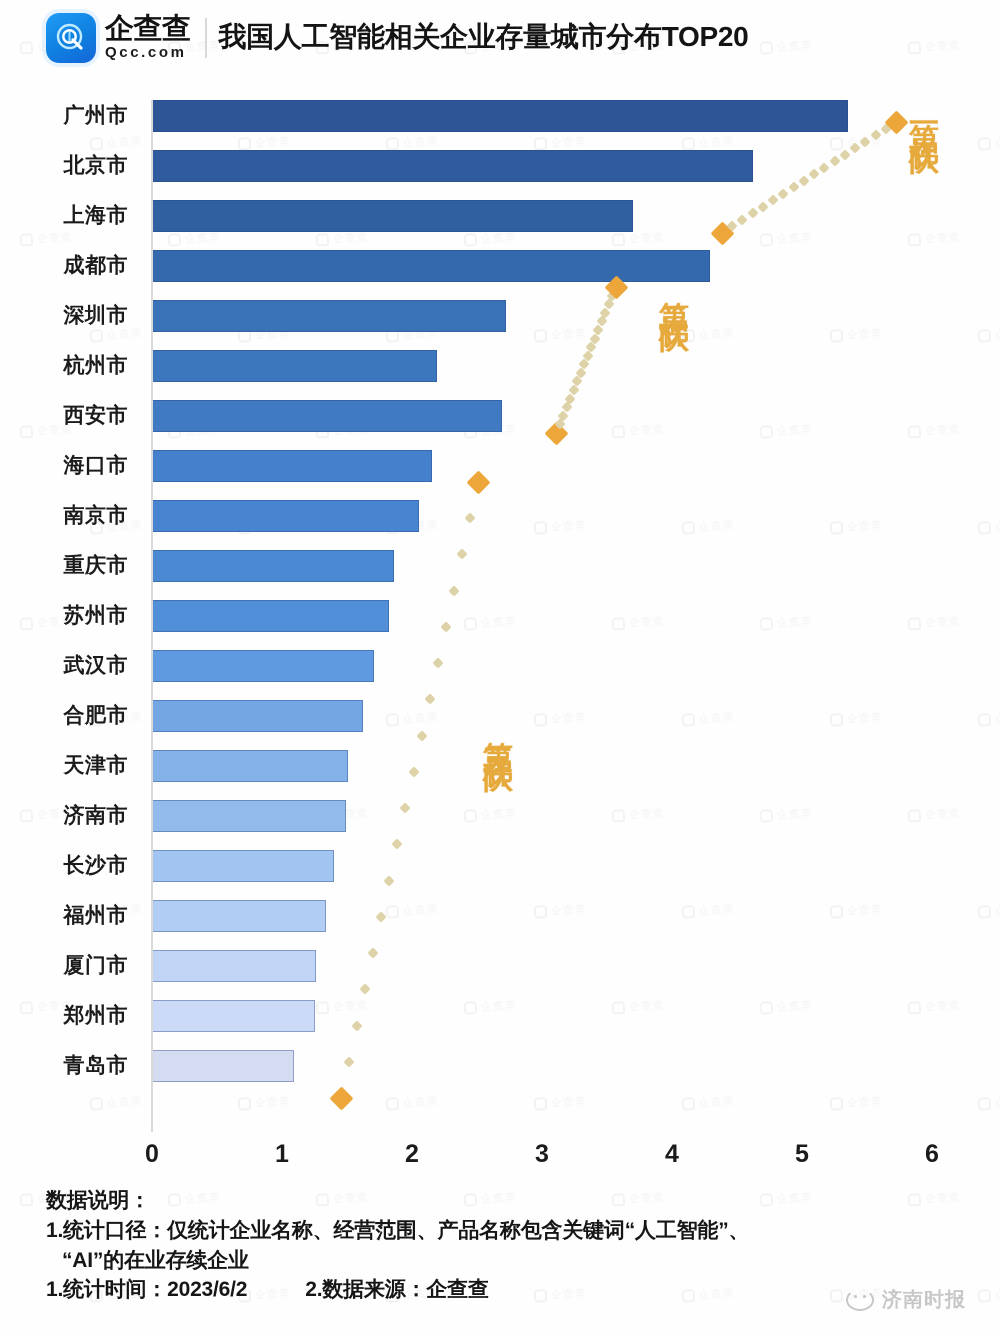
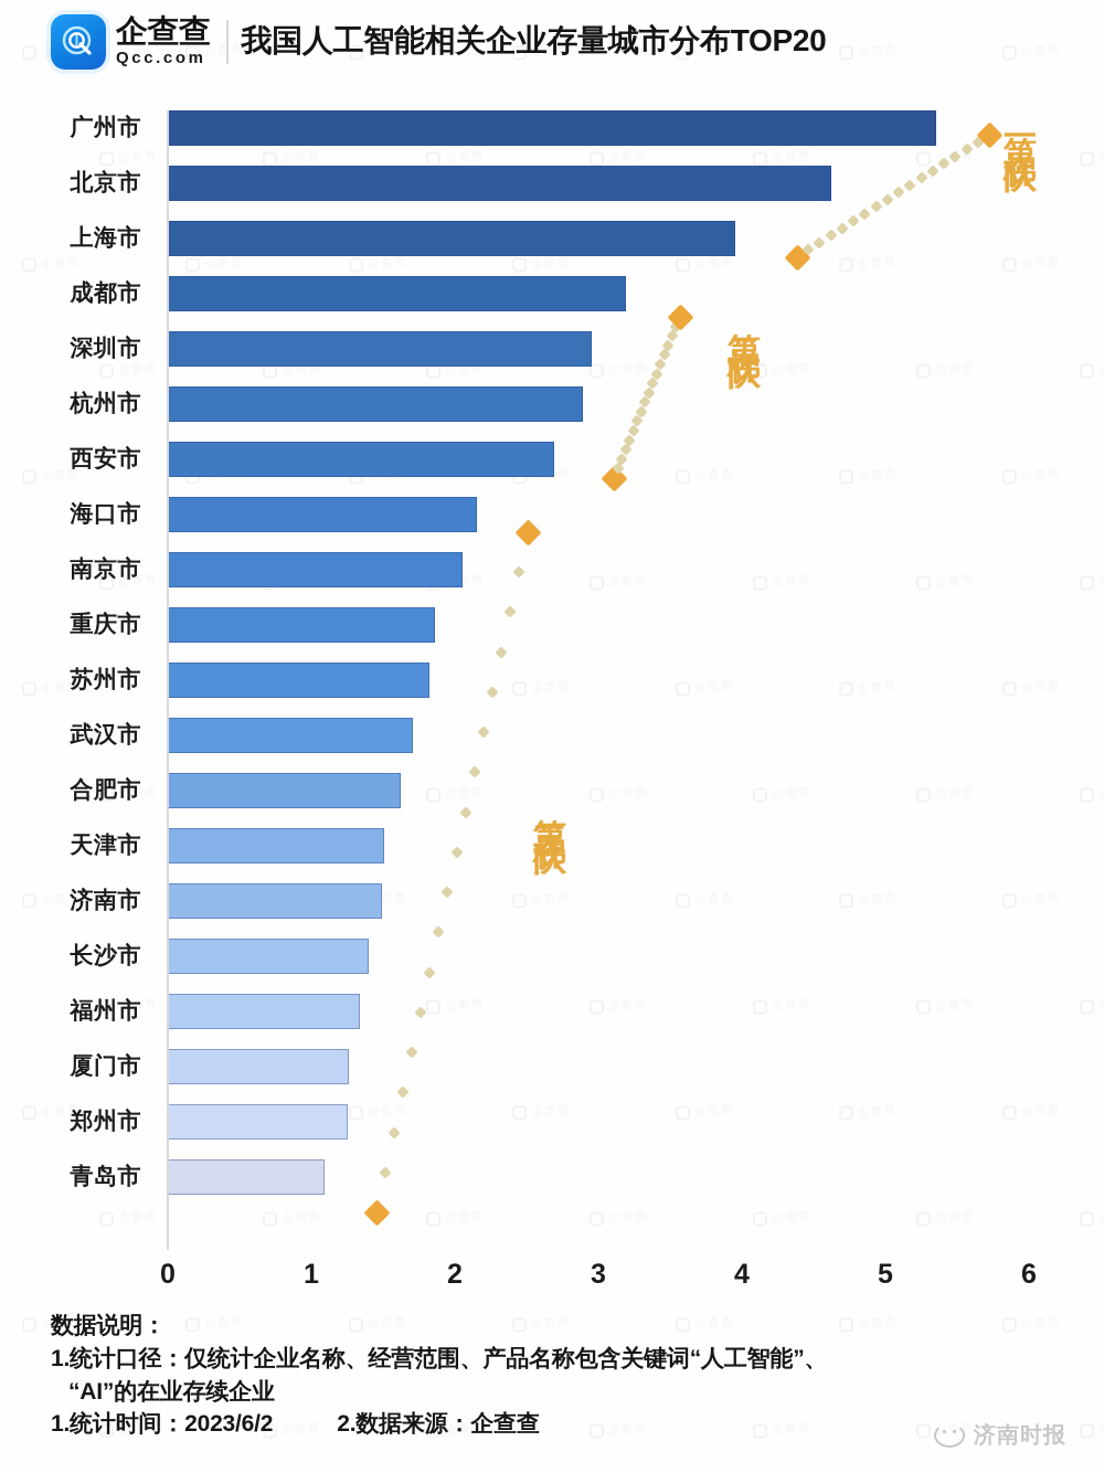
上海市: 3.70 -> 3.95
成都市: 4.29 -> 3.19
深圳市: 2.72 -> 2.95
杭州市: 2.19 -> 2.89
